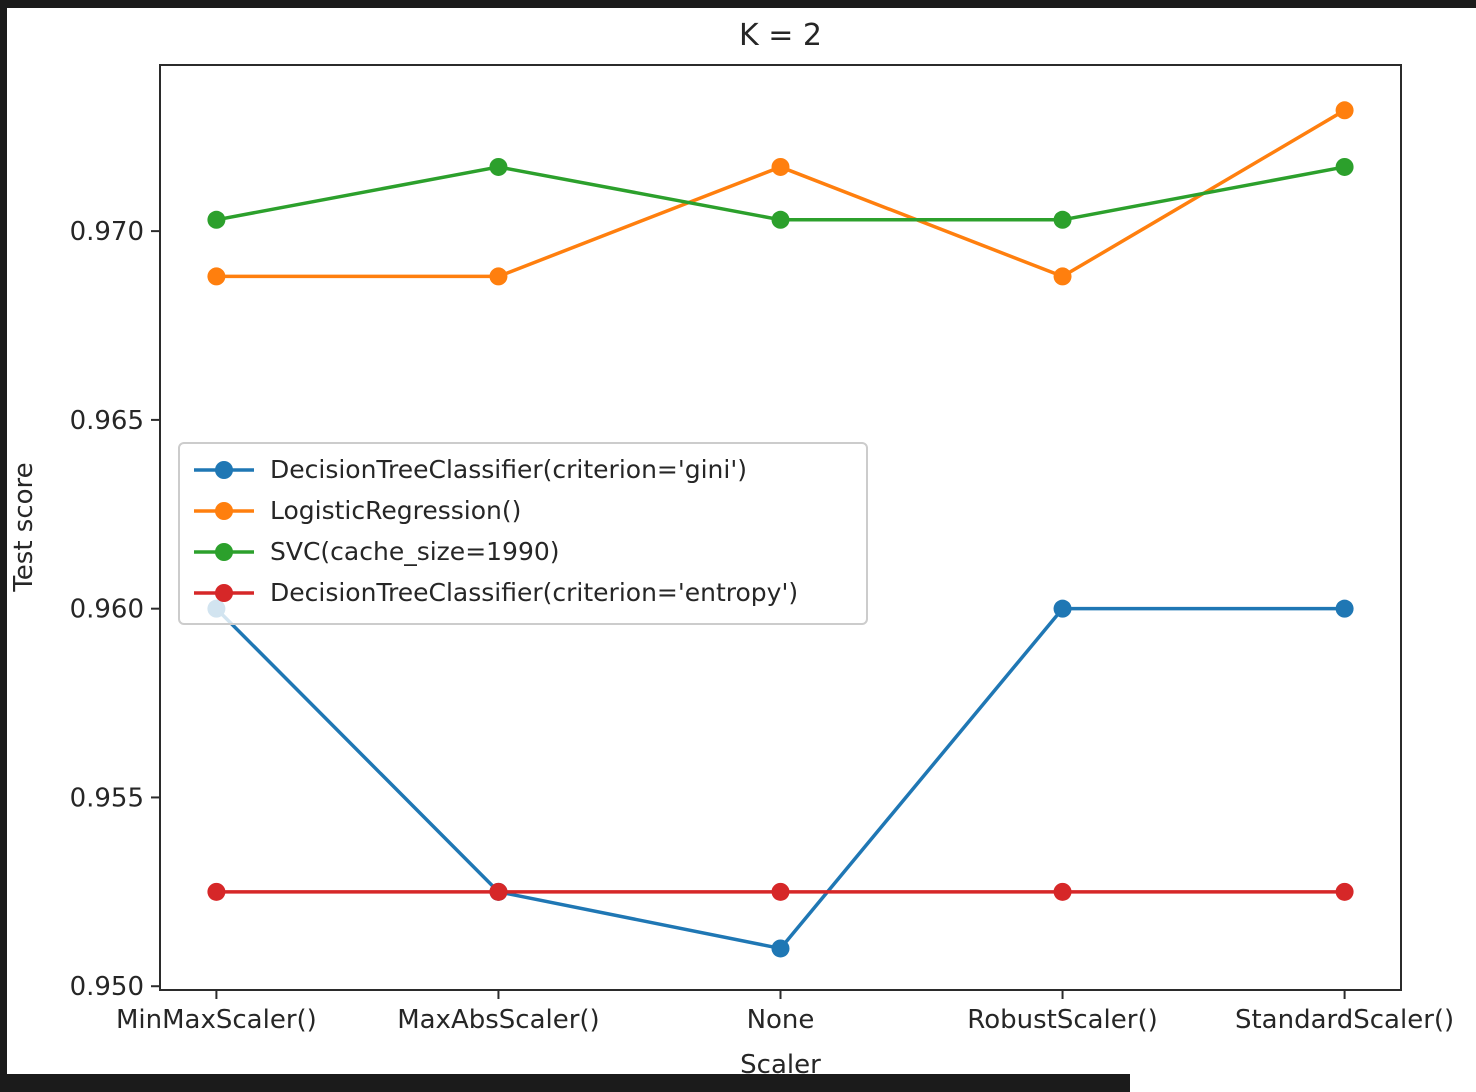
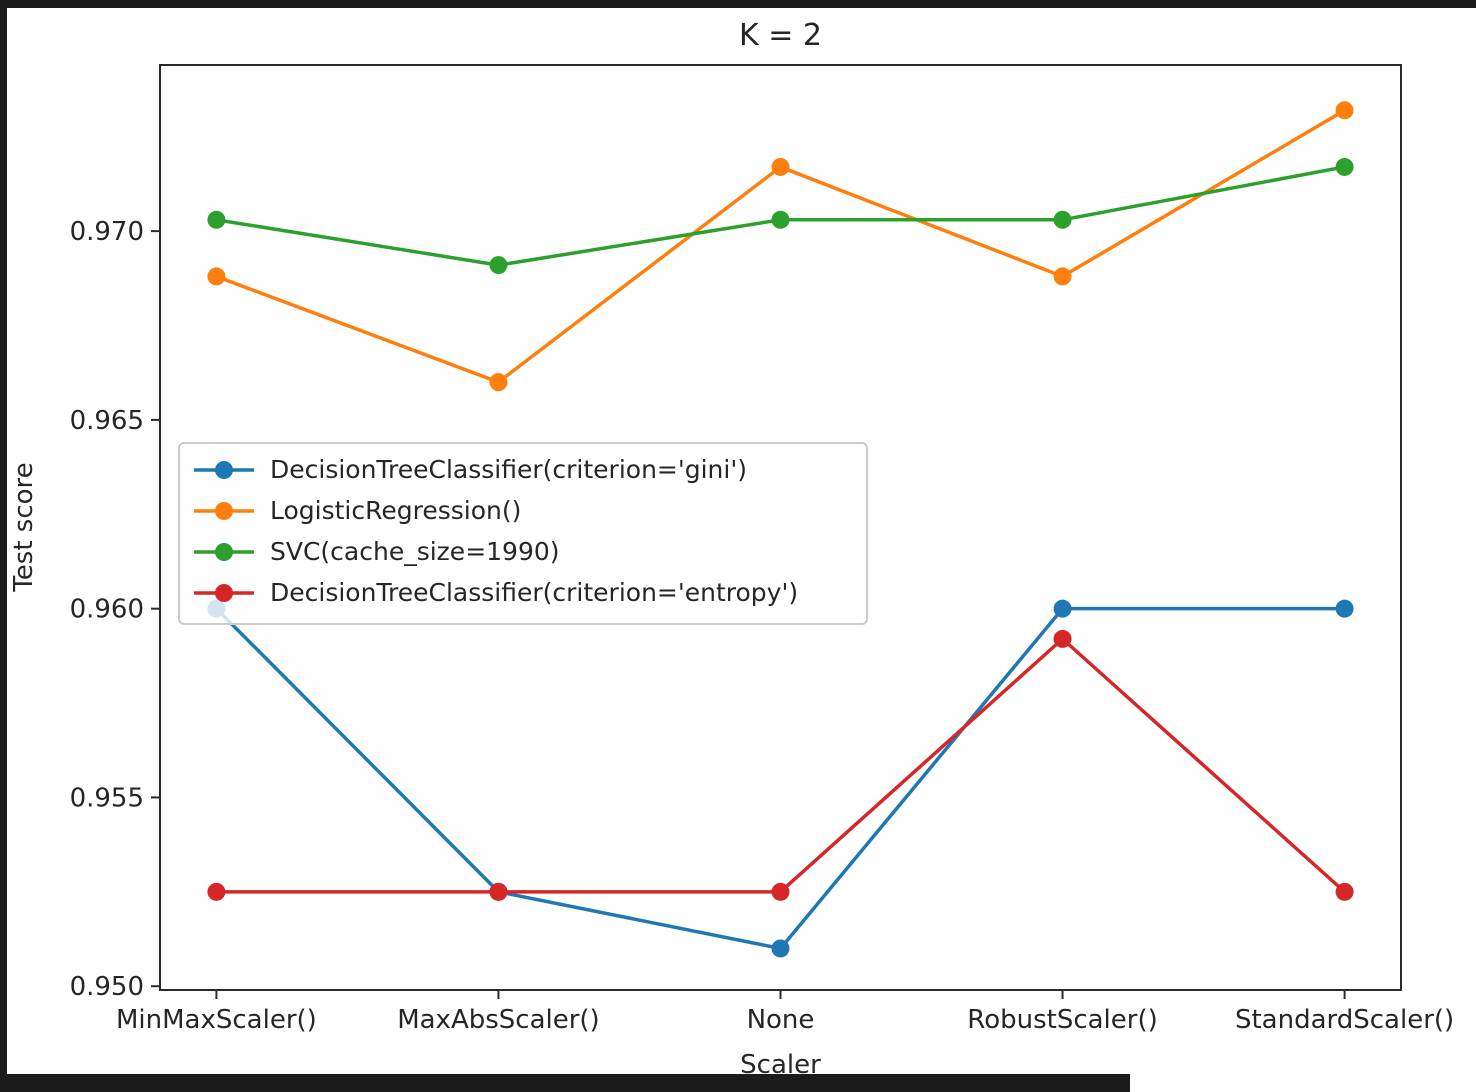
LogisticRegression()/MaxAbsScaler(): 0.9688 -> 0.9660
SVC(cache_size=1990)/MaxAbsScaler(): 0.9717 -> 0.9691
DecisionTreeClassifier(criterion='entropy')/RobustScaler(): 0.9525 -> 0.9592
